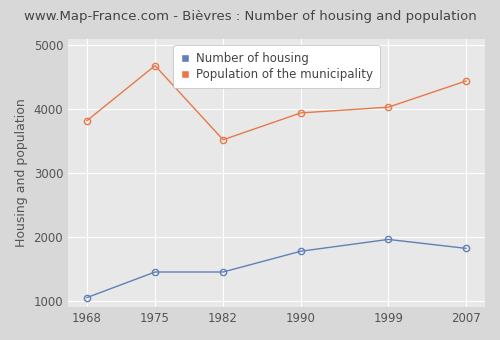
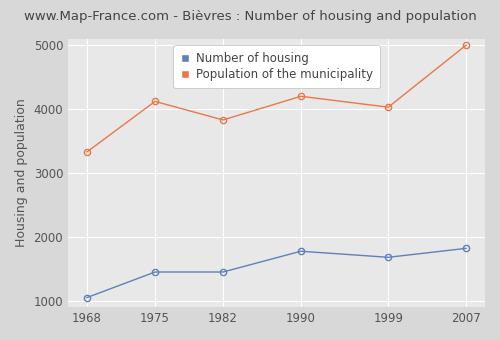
Population of the municipality/1968: 3820 -> 3330
Population of the municipality/1975: 4680 -> 4120
Population of the municipality/1982: 3520 -> 3830
Population of the municipality/1990: 3940 -> 4200
Number of housing/1999: 1960 -> 1680
Population of the municipality/2007: 4440 -> 5000
